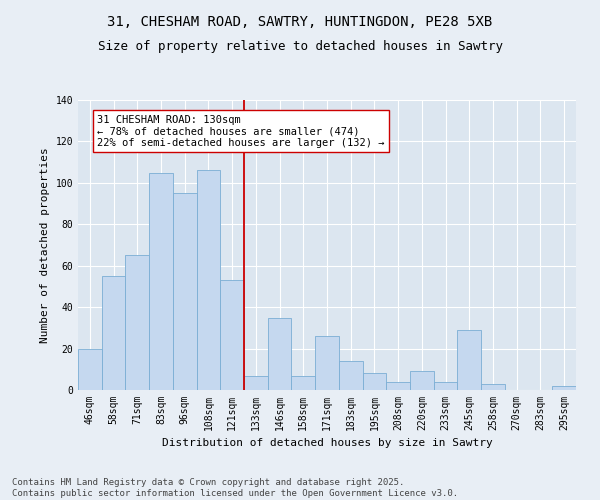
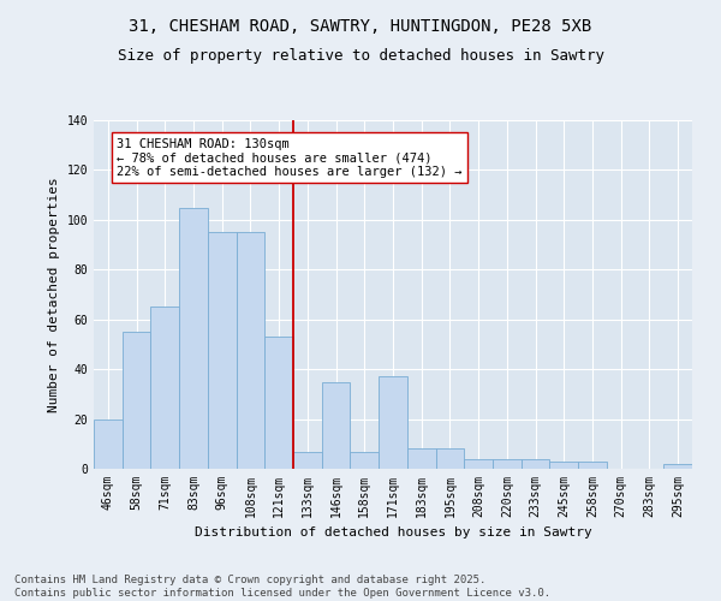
108sqm: 106 -> 95
171sqm: 26 -> 37
183sqm: 14 -> 8
220sqm: 9 -> 4
245sqm: 29 -> 3
